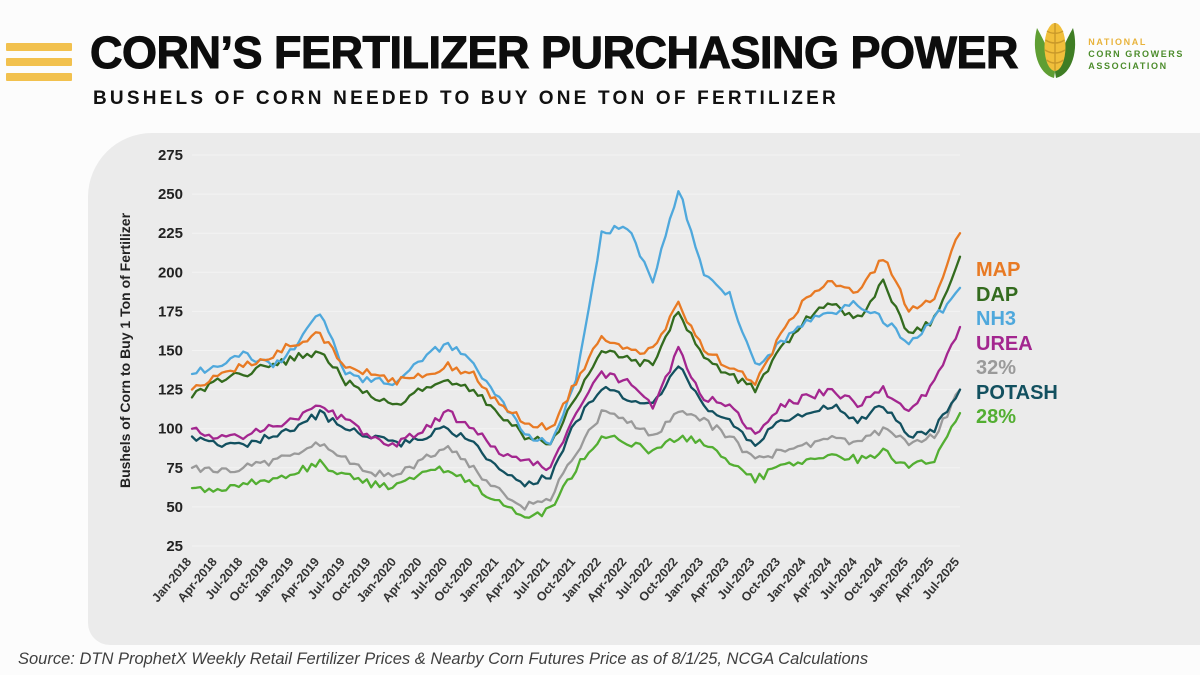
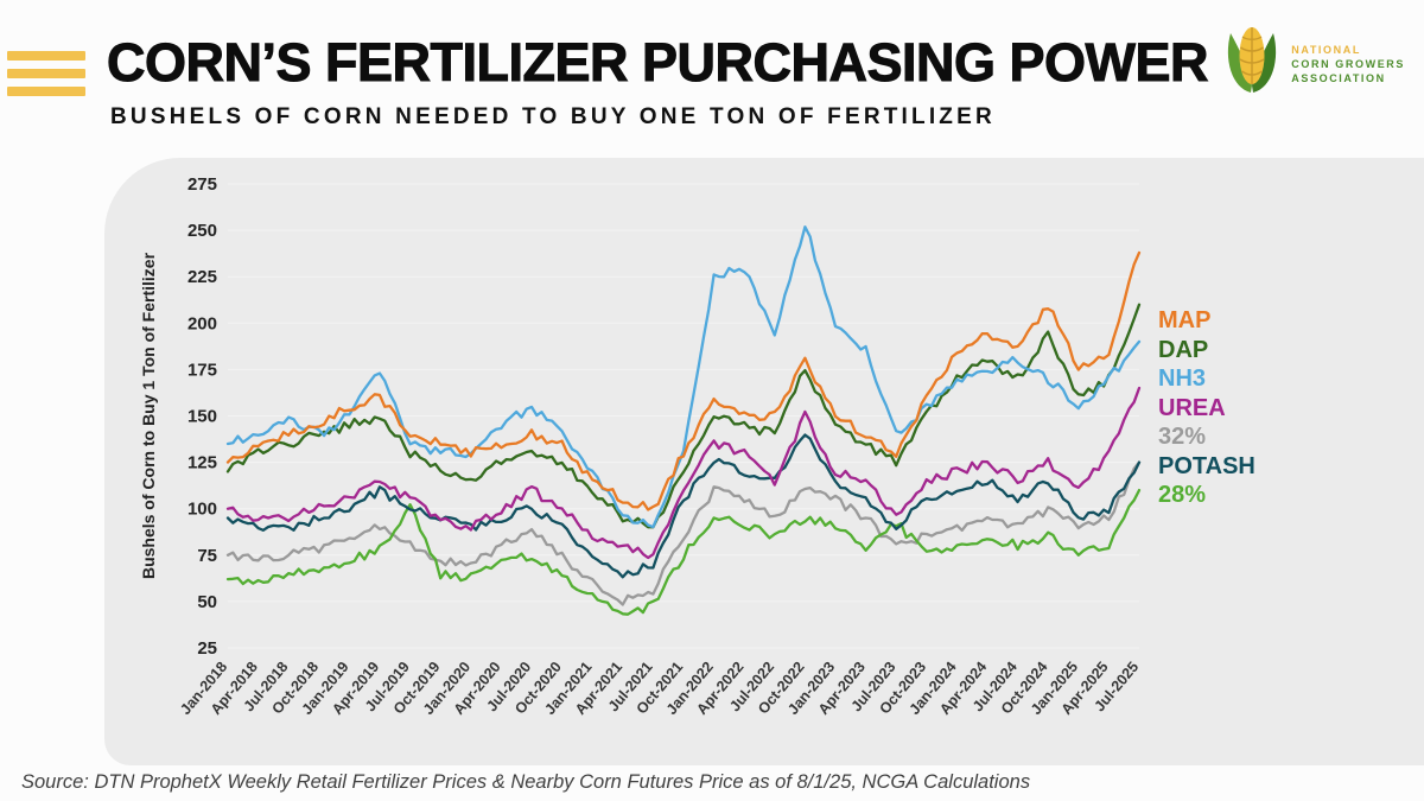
28%/Jul-2019: 70 -> 101
28%/Jul-2023: 68 -> 93
MAP/Jul-2025: 225 -> 238
